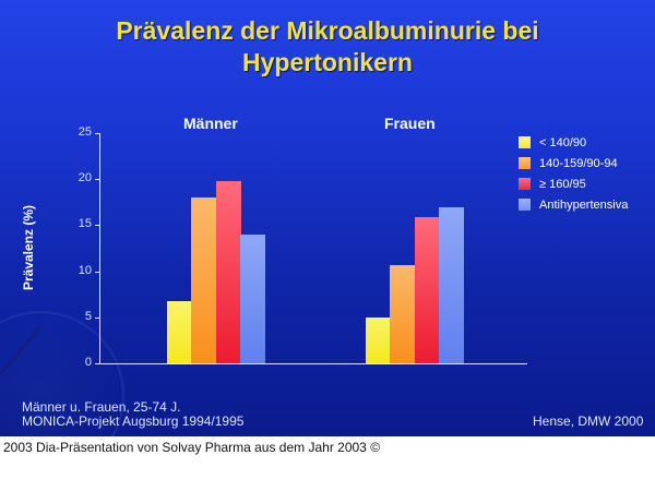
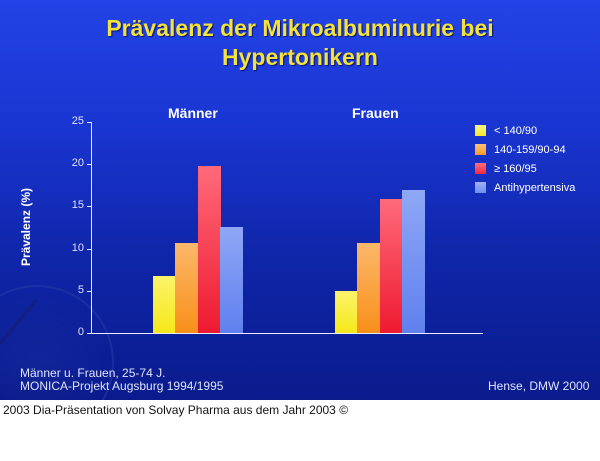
140-159/90-94/Männer: 18 -> 11
Antihypertensiva/Männer: 14 -> 13
